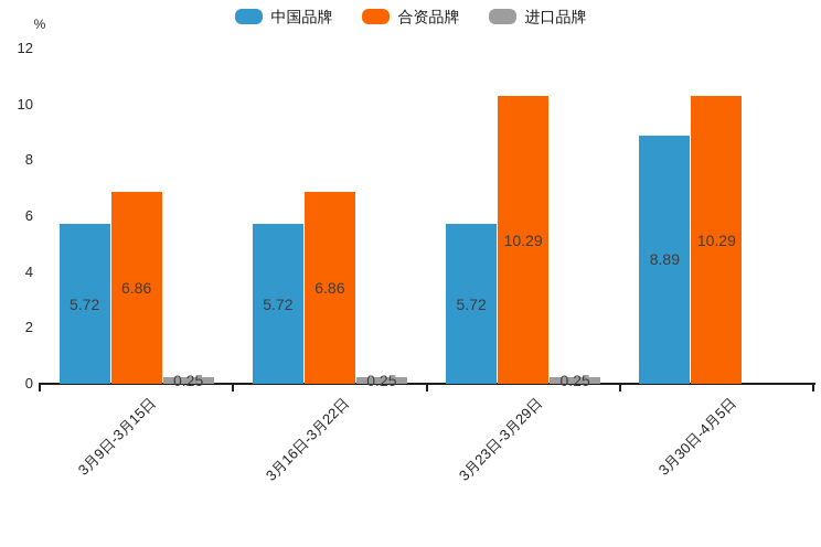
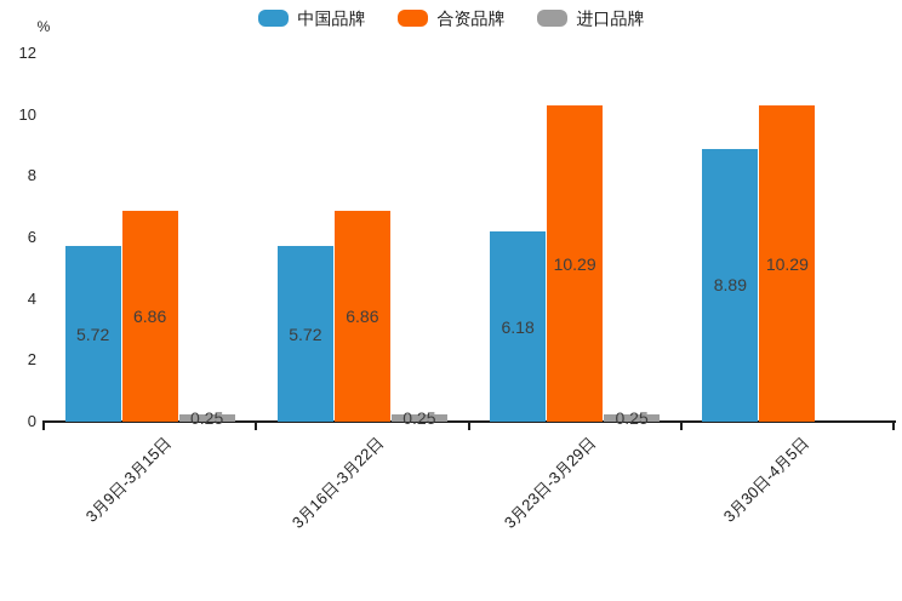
中国品牌/3月23日-3月29日: 5.72 -> 6.18
